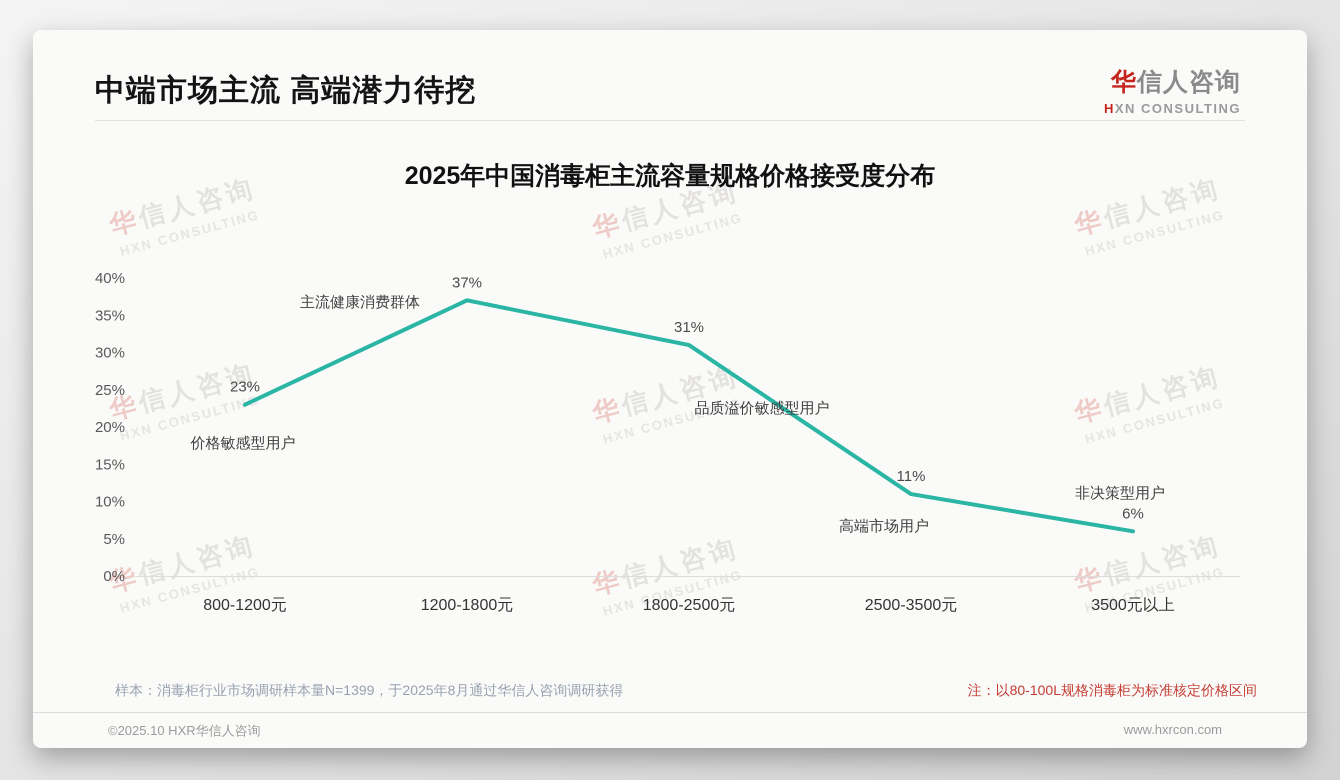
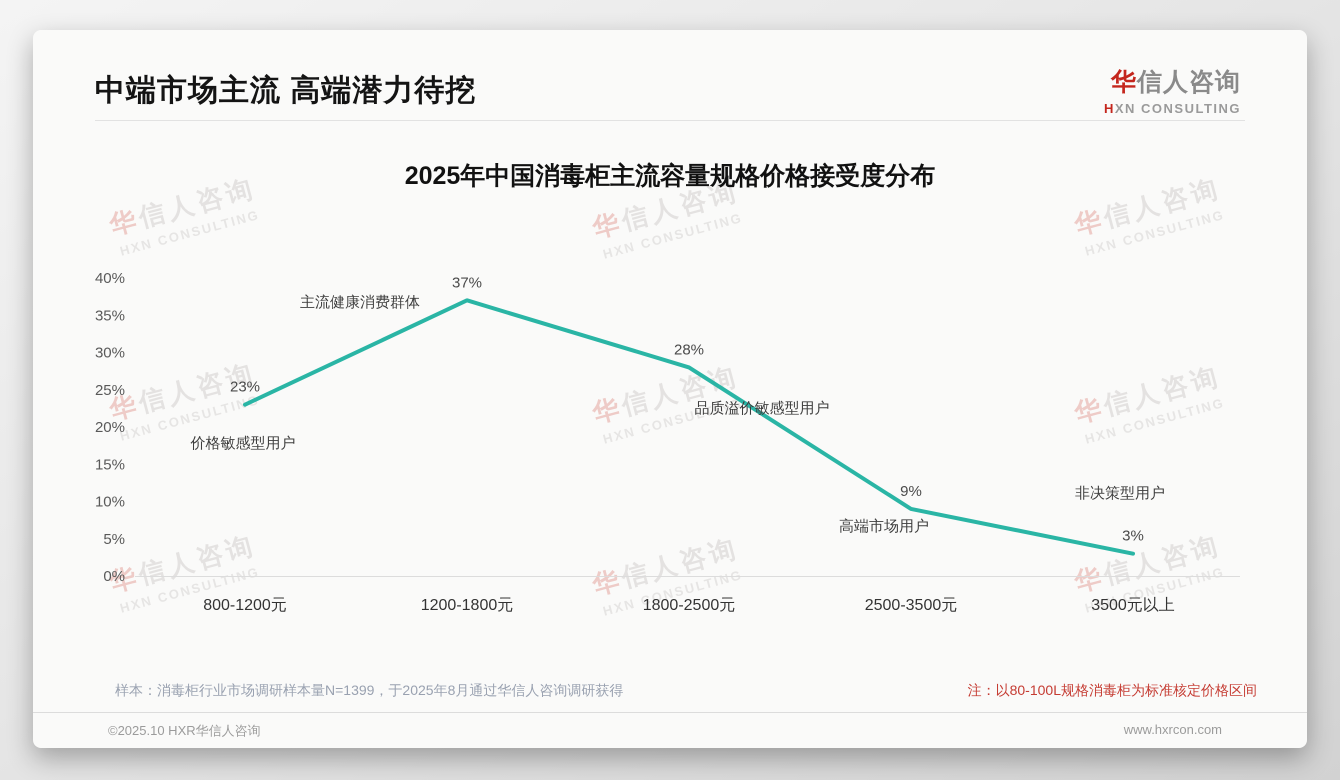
1800-2500元: 31% -> 28%
2500-3500元: 11% -> 9%
3500元以上: 6% -> 3%
